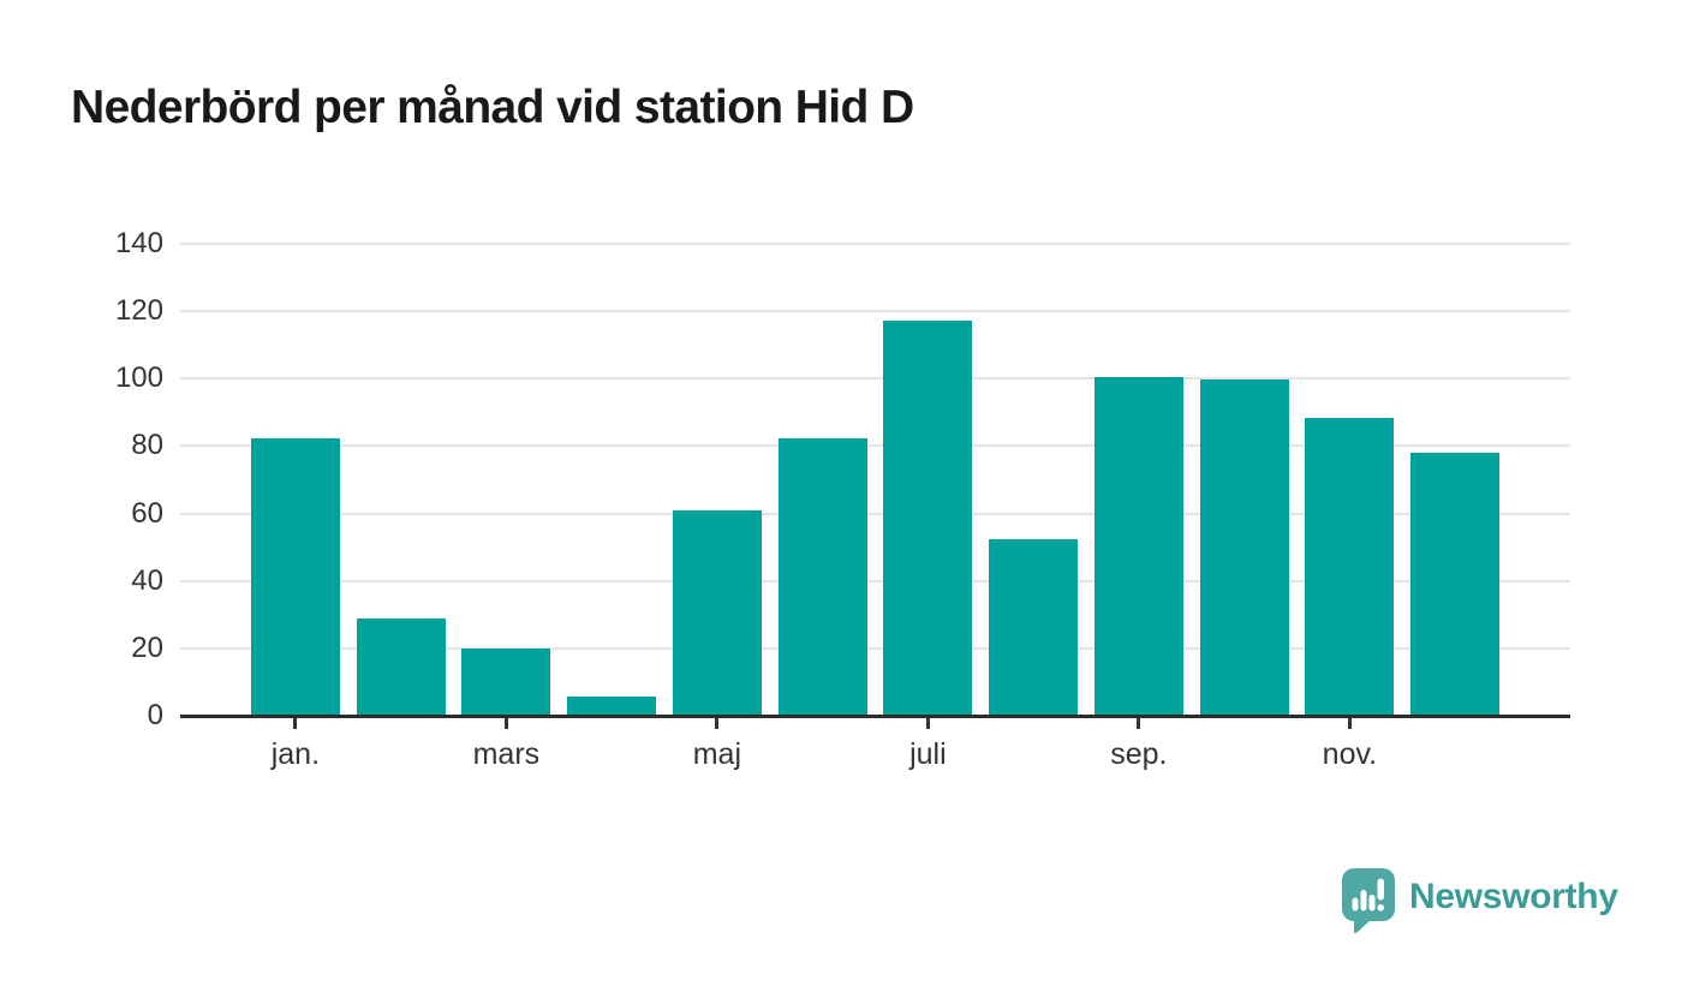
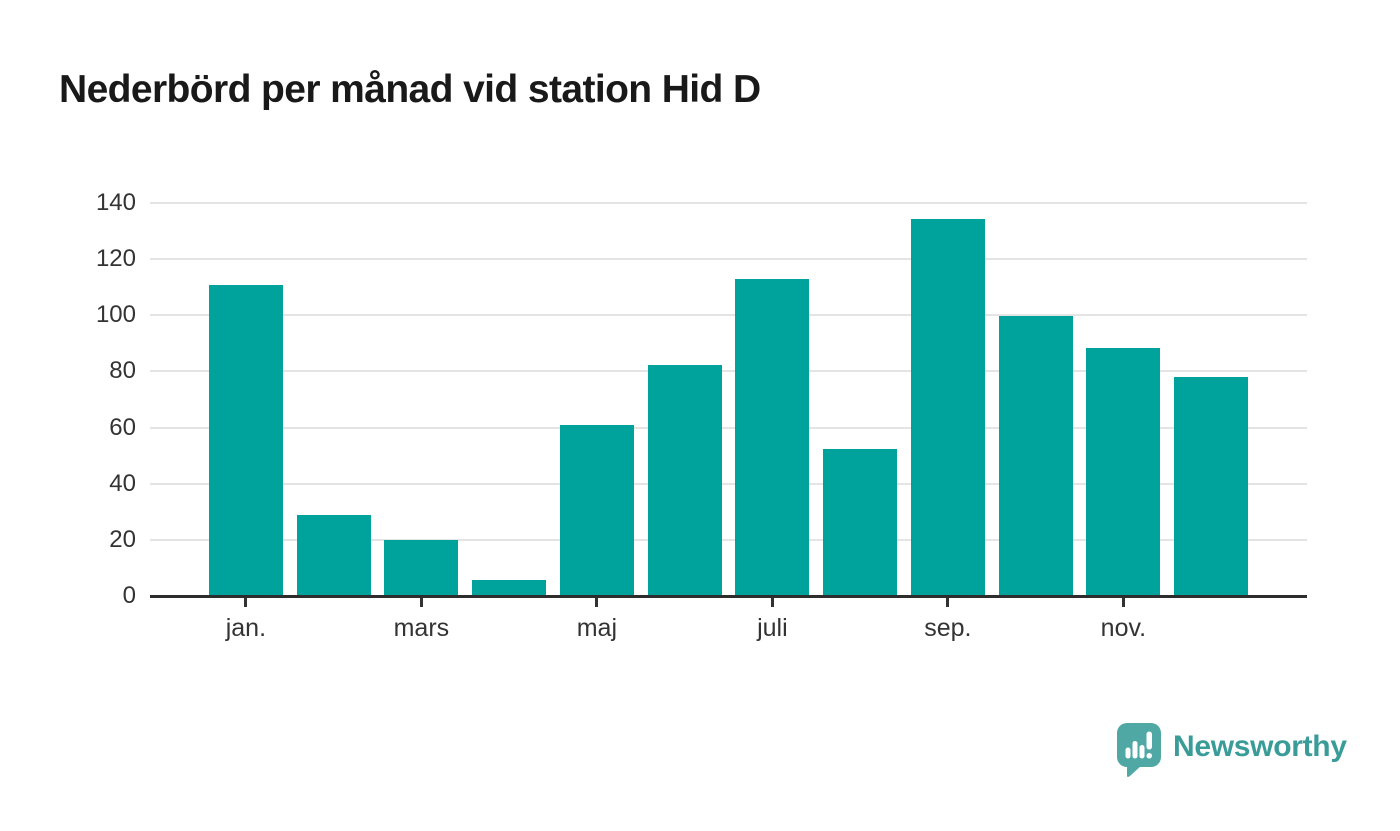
jan.: 82 -> 110
juli: 117 -> 112
sep.: 100 -> 134
